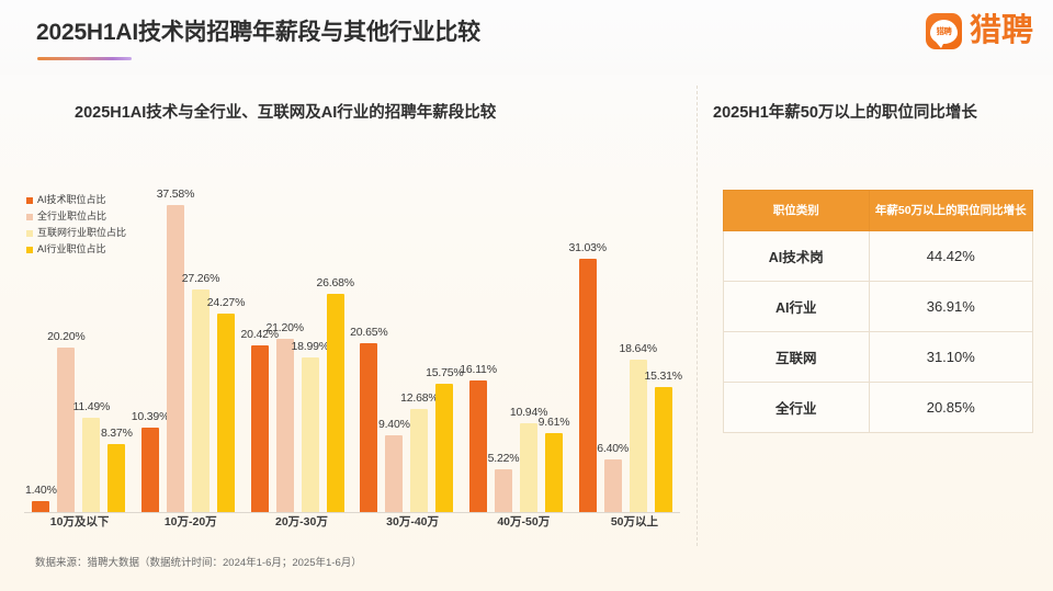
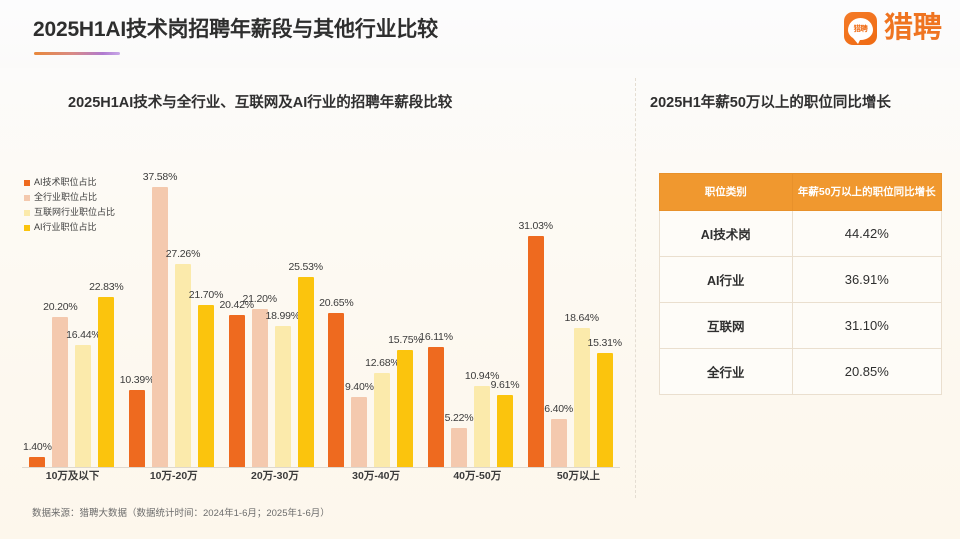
互联网行业职位占比/10万及以下: 11.49% -> 16.44%
AI行业职位占比/10万及以下: 8.37% -> 22.83%
AI行业职位占比/10万-20万: 24.27% -> 21.70%
AI行业职位占比/20万-30万: 26.68% -> 25.53%
